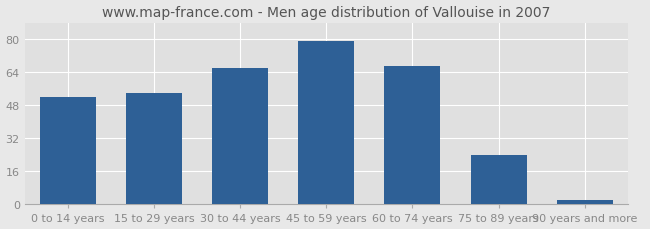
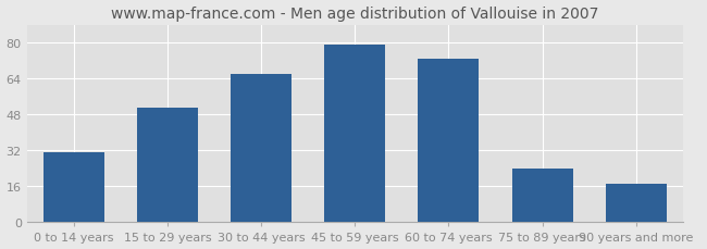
0 to 14 years: 52 -> 31
15 to 29 years: 54 -> 51
60 to 74 years: 67 -> 73
90 years and more: 2 -> 17
